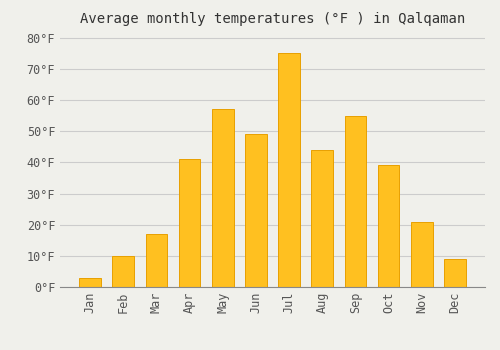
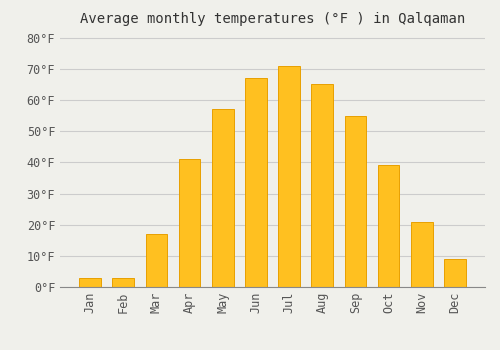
Feb: 10°F -> 3°F
Jun: 49°F -> 67°F
Jul: 75°F -> 71°F
Aug: 44°F -> 65°F
